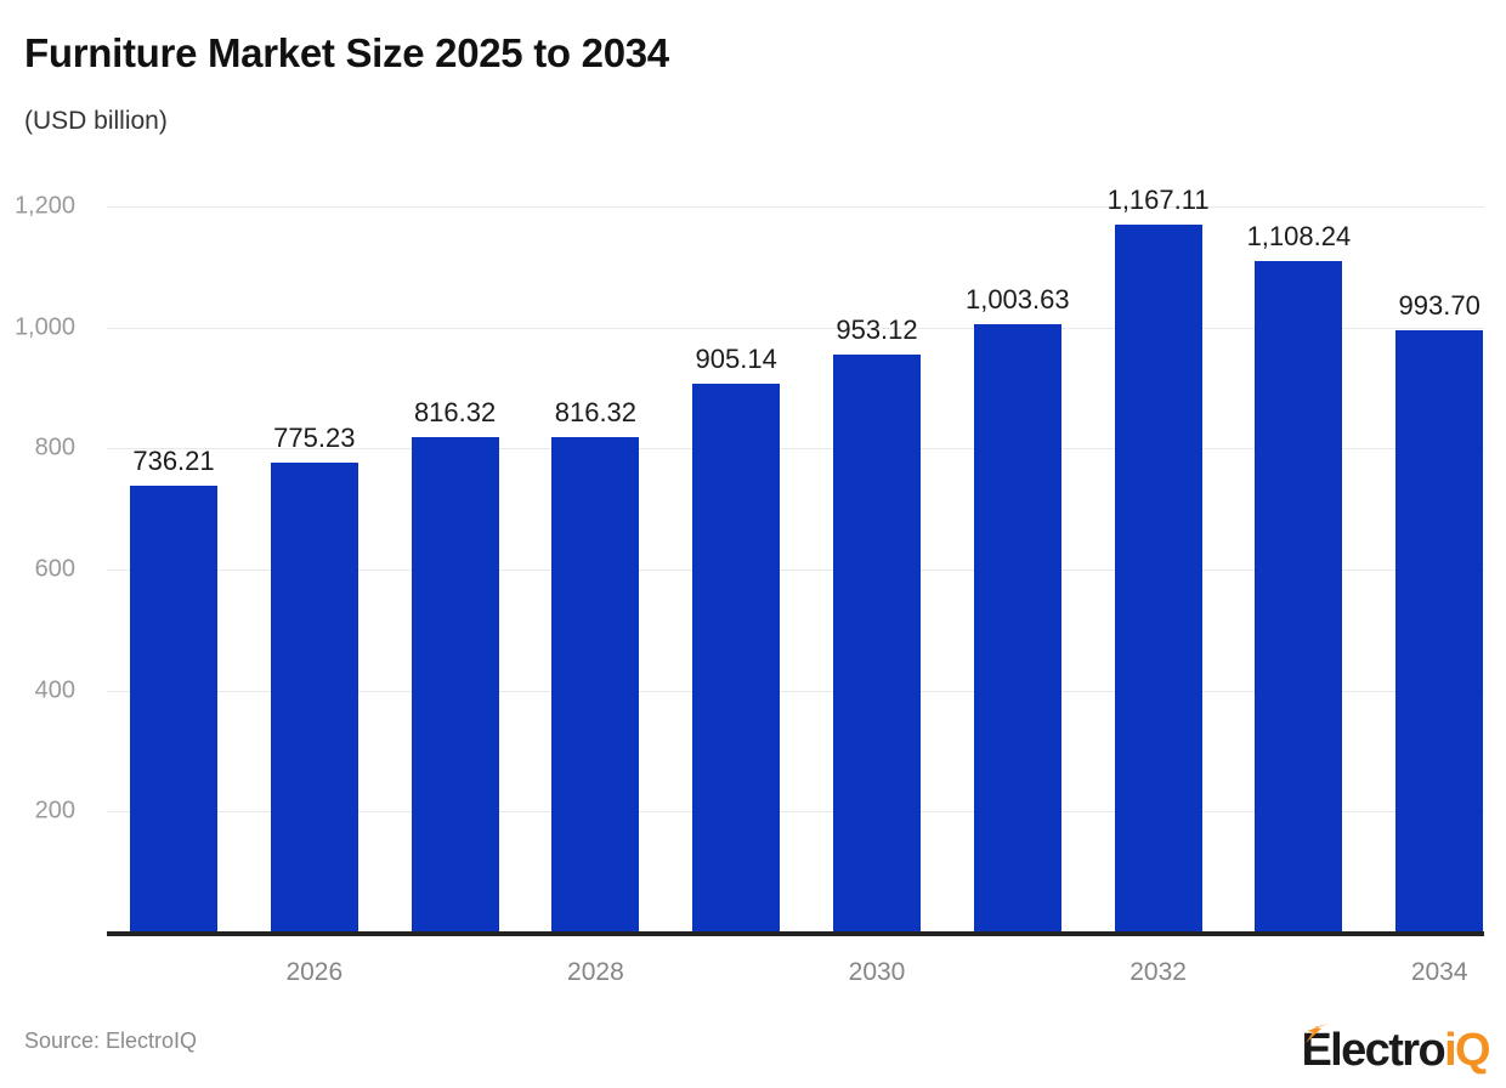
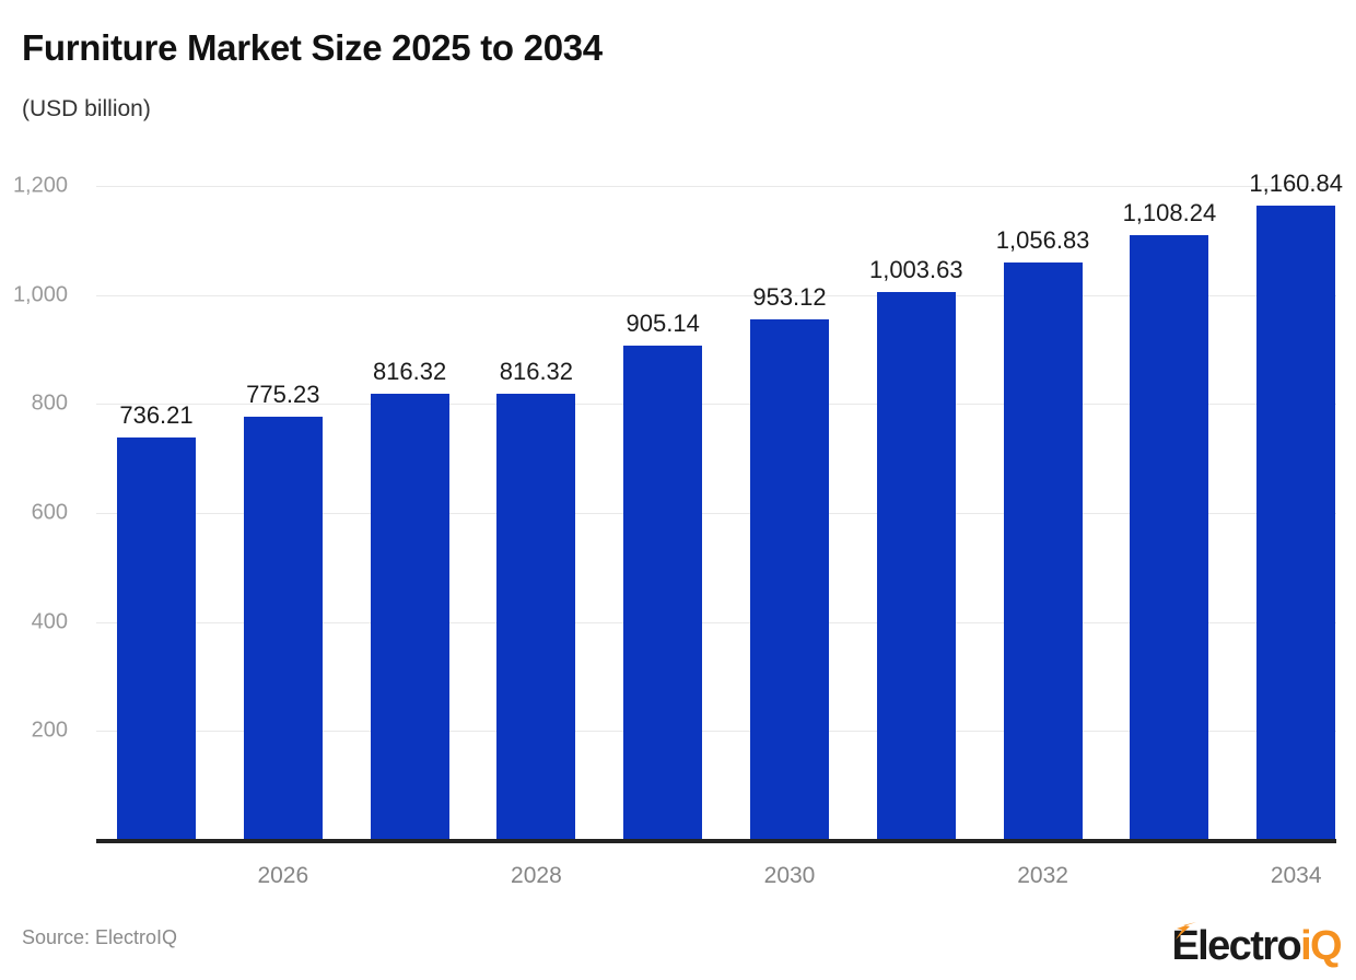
2032: 1,167.11 -> 1,056.83
2034: 993.70 -> 1,160.84
